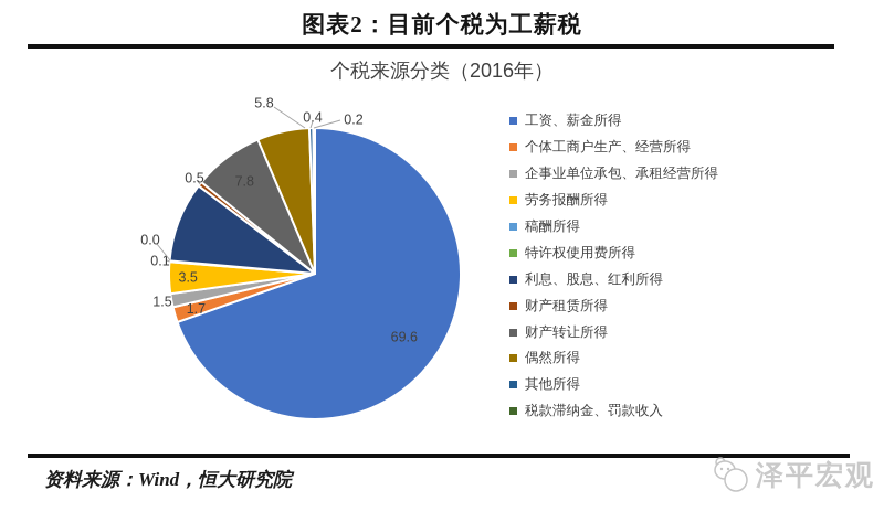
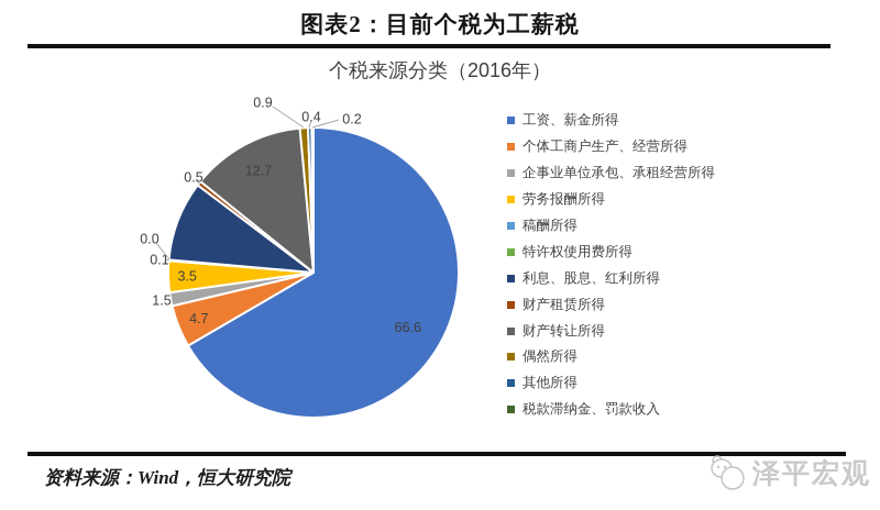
工资、薪金所得: 69.6 -> 66.6
个体工商户生产、经营所得: 1.7 -> 4.7
财产转让所得: 7.8 -> 12.7
偶然所得: 5.8 -> 0.9
